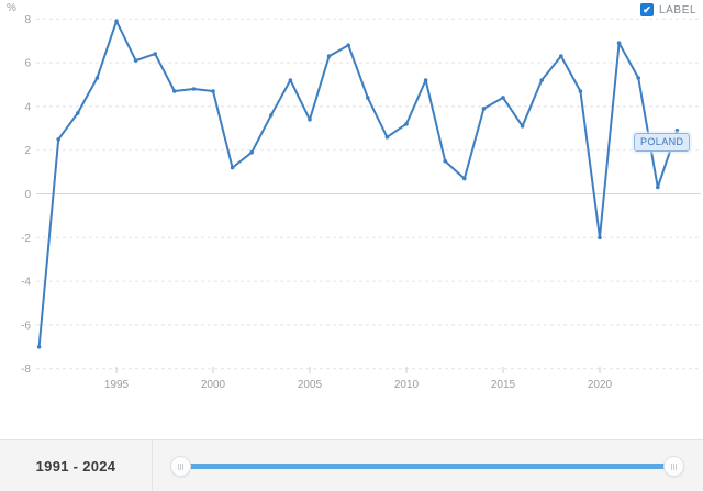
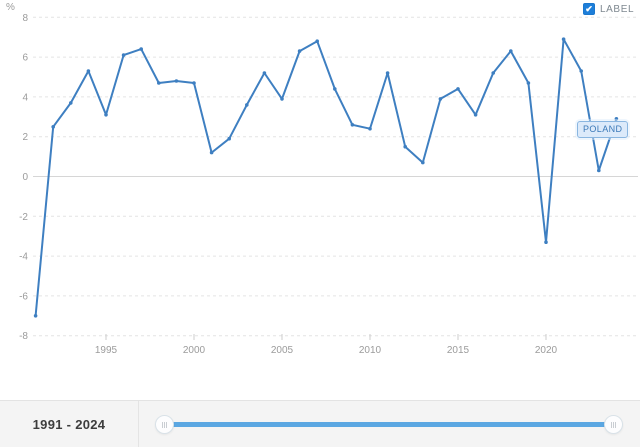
1995: 7.9 -> 3.1
2005: 3.4 -> 3.9
2010: 3.2 -> 2.4
2020: -2.0 -> -3.3
